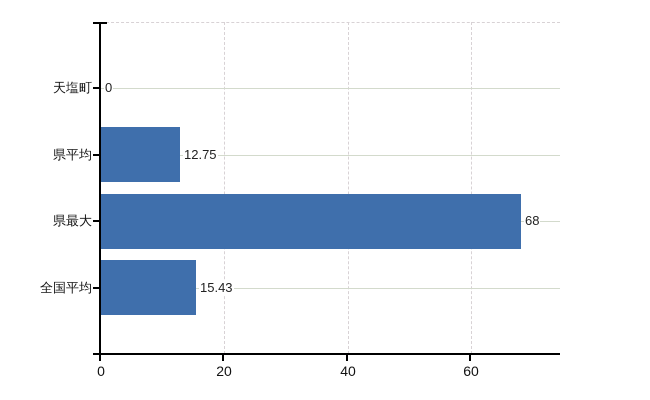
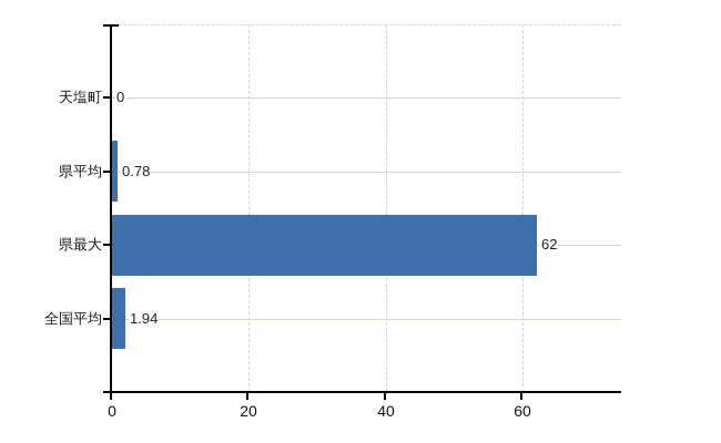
県平均: 12.75 -> 0.78
県最大: 68 -> 62
全国平均: 15.43 -> 1.94
